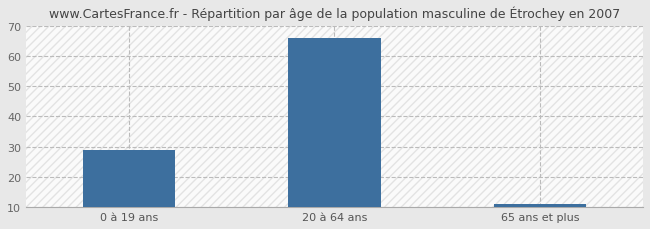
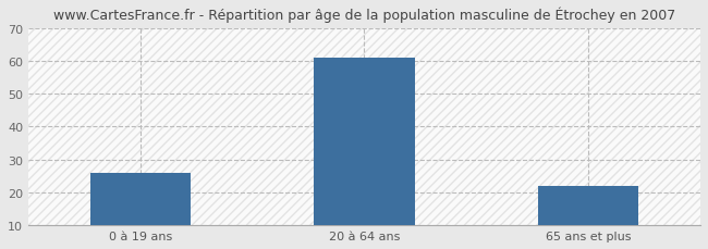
0 à 19 ans: 29 -> 26
20 à 64 ans: 66 -> 61
65 ans et plus: 11 -> 22
